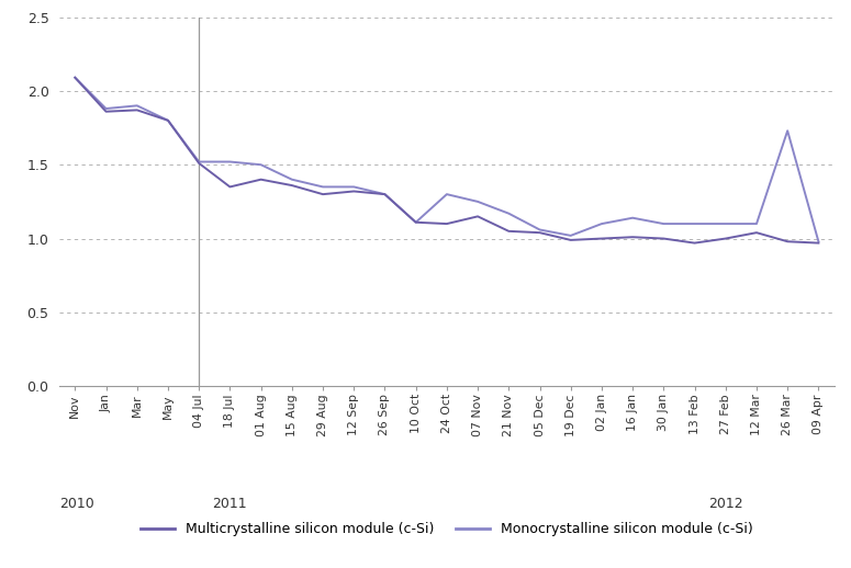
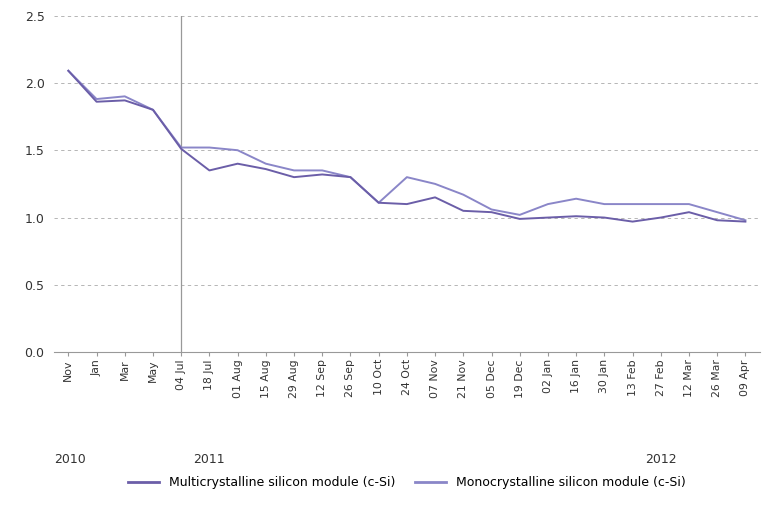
Monocrystalline silicon module (c-Si)/26 Mar: 1.73 -> 1.04
